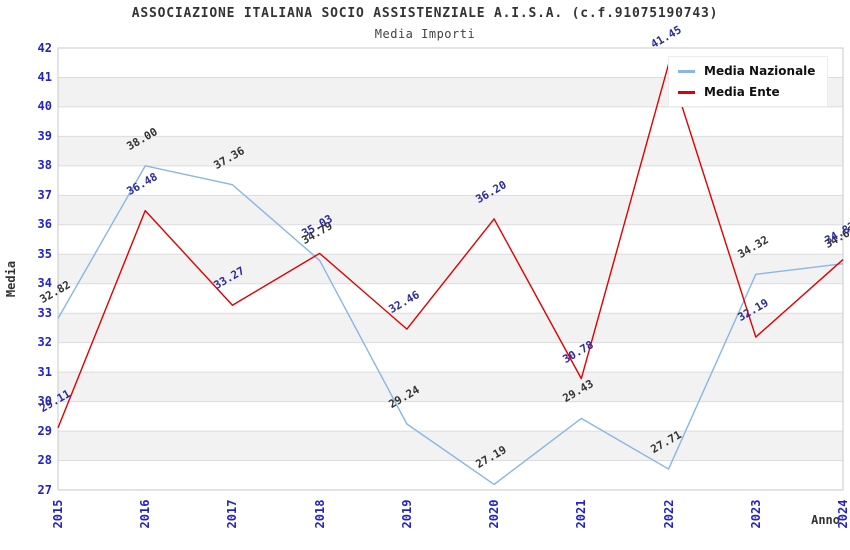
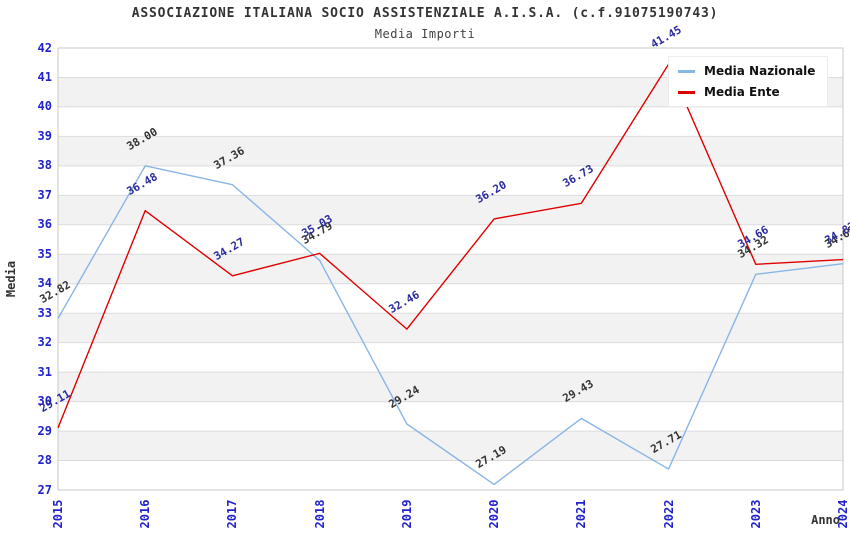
Media Ente/2017: 33.27 -> 34.27
Media Ente/2021: 30.78 -> 36.73
Media Ente/2023: 32.19 -> 34.66
